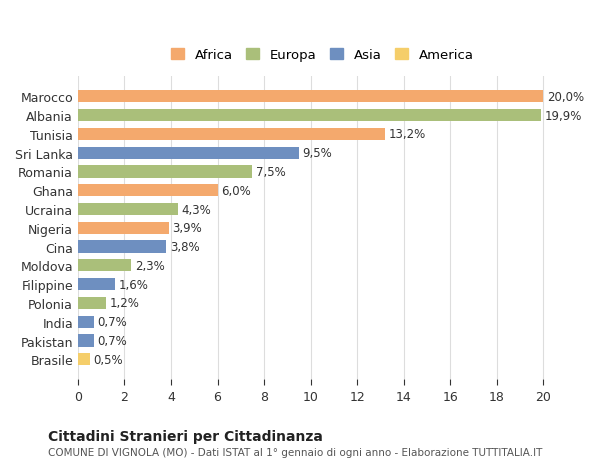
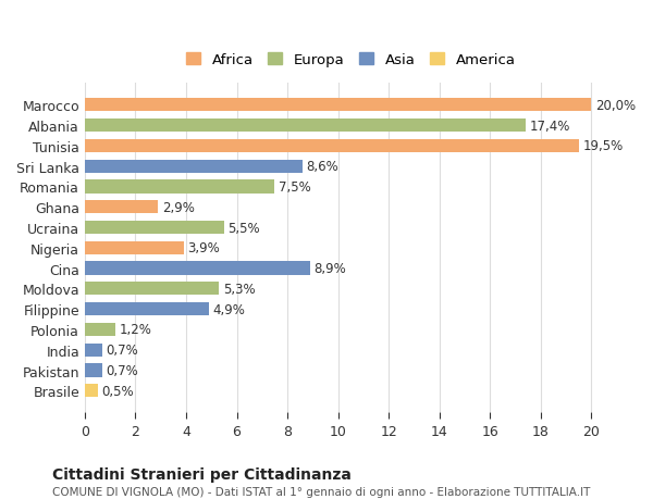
Albania: 19,9% -> 17,4%
Tunisia: 13,2% -> 19,5%
Sri Lanka: 9,5% -> 8,6%
Ghana: 6,0% -> 2,9%
Ucraina: 4,3% -> 5,5%
Cina: 3,8% -> 8,9%
Moldova: 2,3% -> 5,3%
Filippine: 1,6% -> 4,9%
